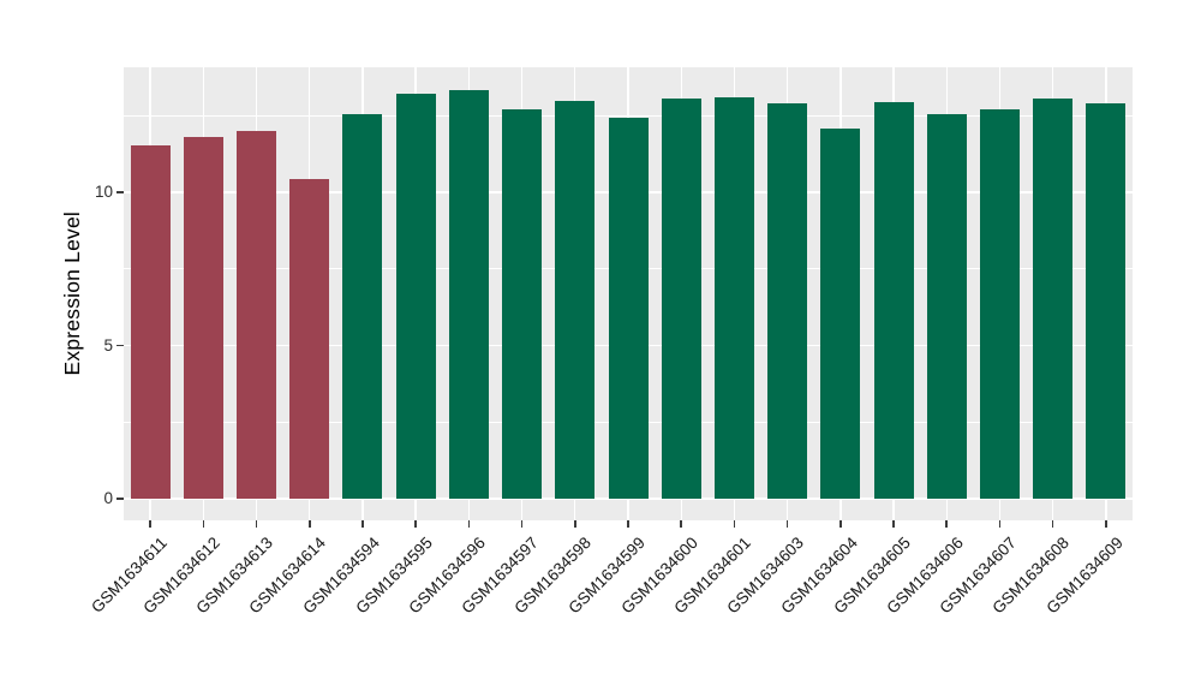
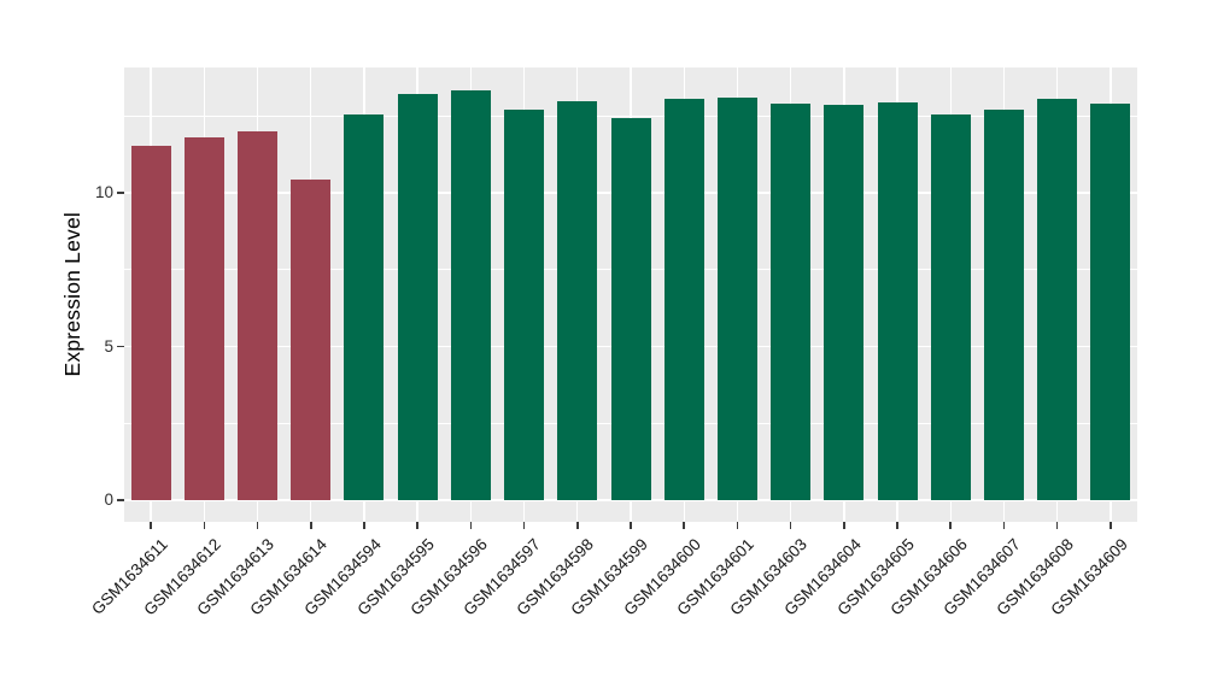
GSM1634604: 12.1 -> 12.8
